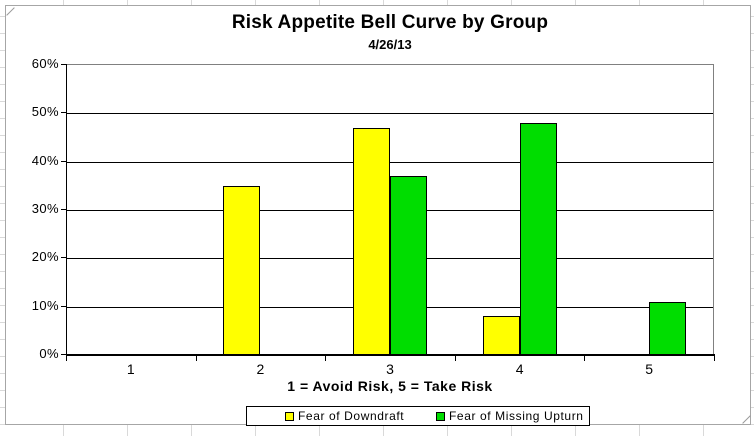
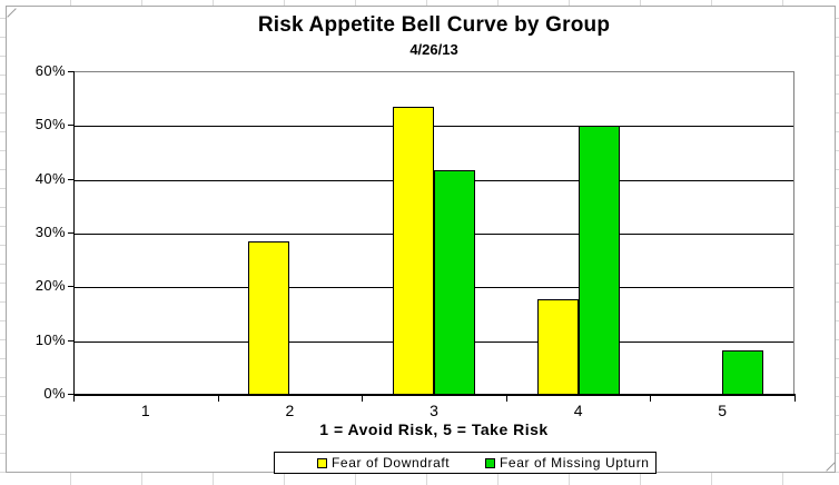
Fear of Downdraft/2: 35% -> 29%
Fear of Downdraft/3: 47% -> 54%
Fear of Missing Upturn/3: 37% -> 42%
Fear of Downdraft/4: 8% -> 18%
Fear of Missing Upturn/4: 48% -> 50%
Fear of Missing Upturn/5: 11% -> 8%
